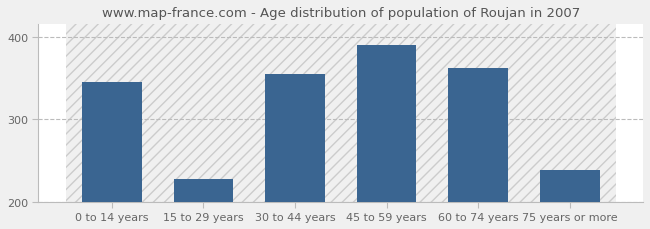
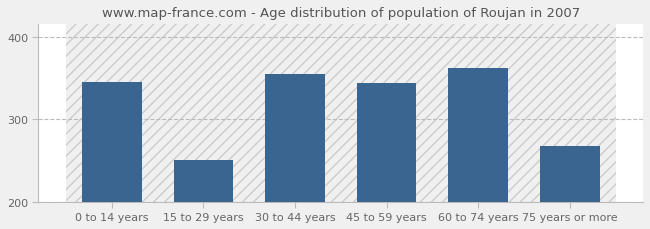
15 to 29 years: 228 -> 250
45 to 59 years: 390 -> 344
75 years or more: 238 -> 268
